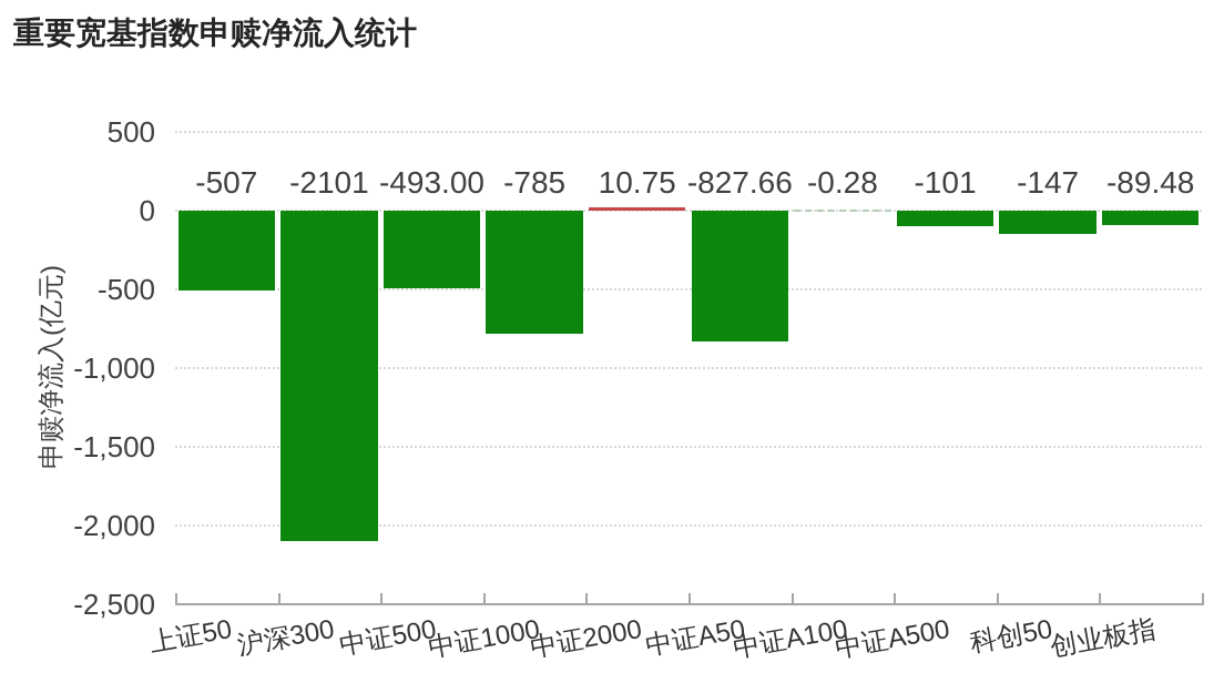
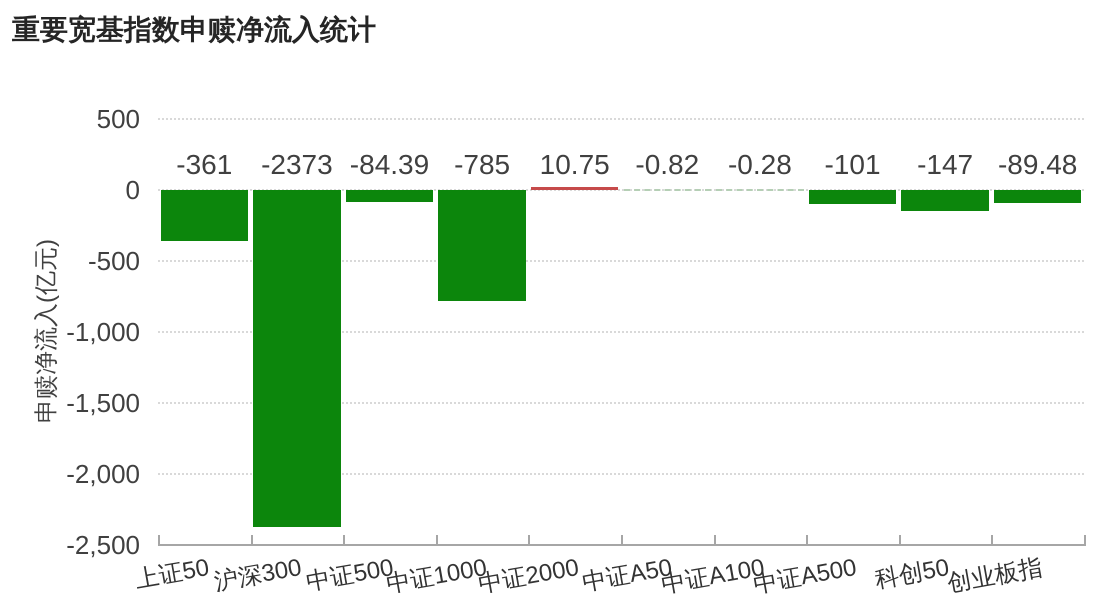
上证50: -507 -> -361
沪深300: -2101 -> -2373
中证500: -493.00 -> -84.39
中证A50: -827.66 -> -0.82
